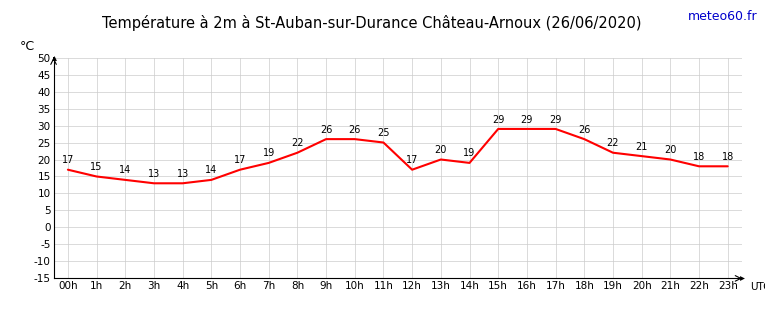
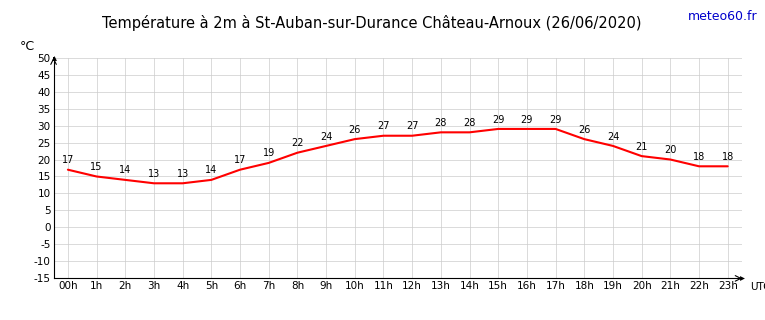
9h: 26 -> 24
11h: 25 -> 27
12h: 17 -> 27
13h: 20 -> 28
14h: 19 -> 28
19h: 22 -> 24
